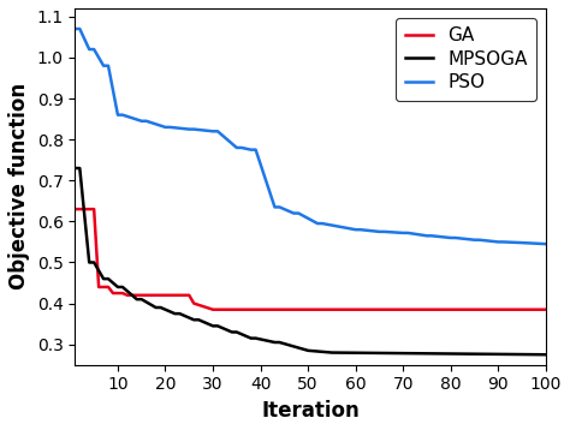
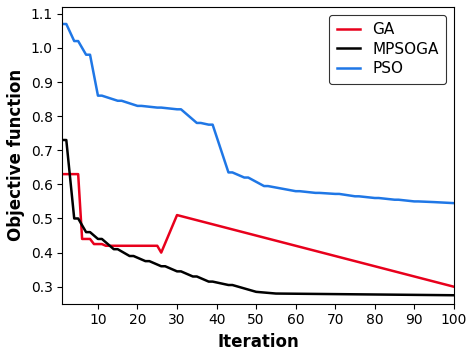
GA/30: 0.385 -> 0.510
GA/100: 0.385 -> 0.300
